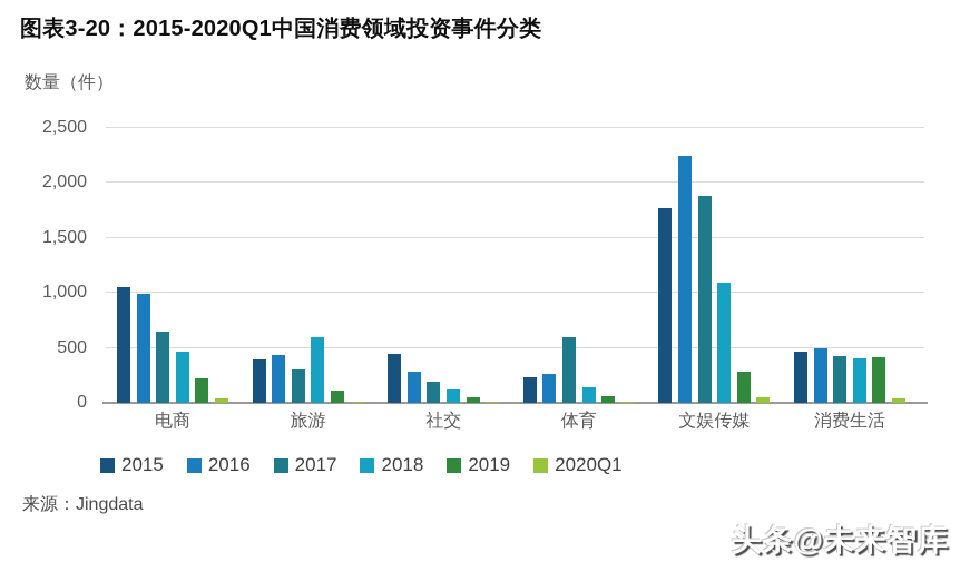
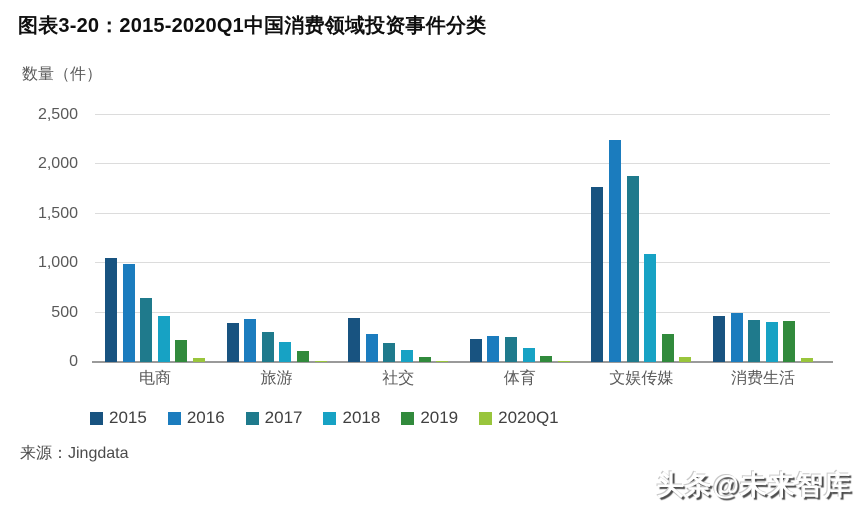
2018/旅游: 600 -> 200
2017/体育: 600 -> 200
